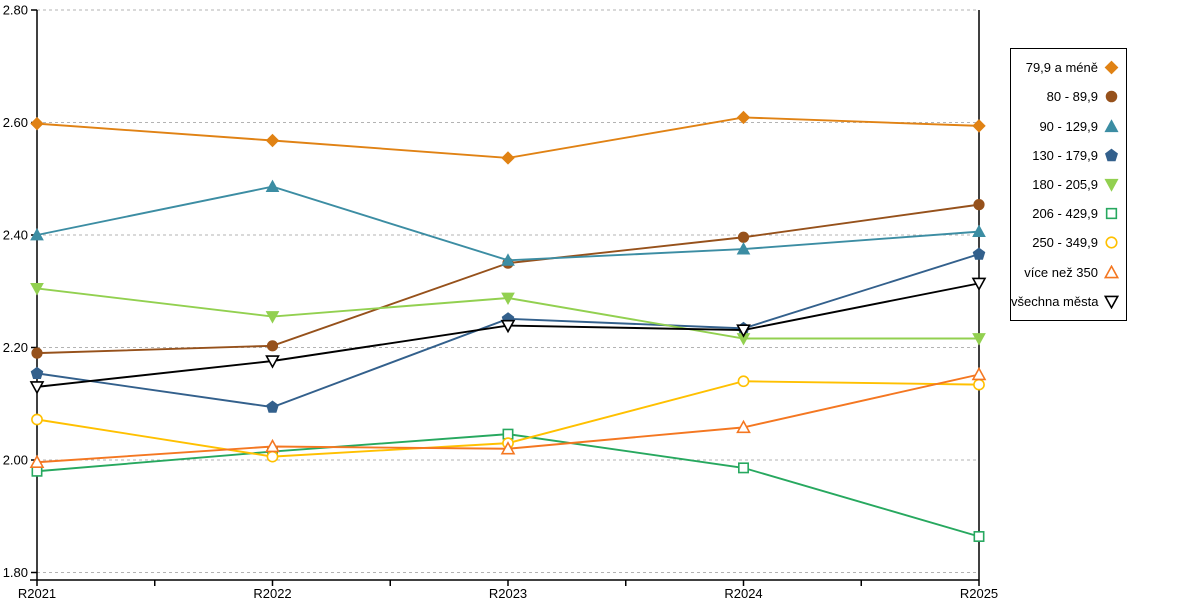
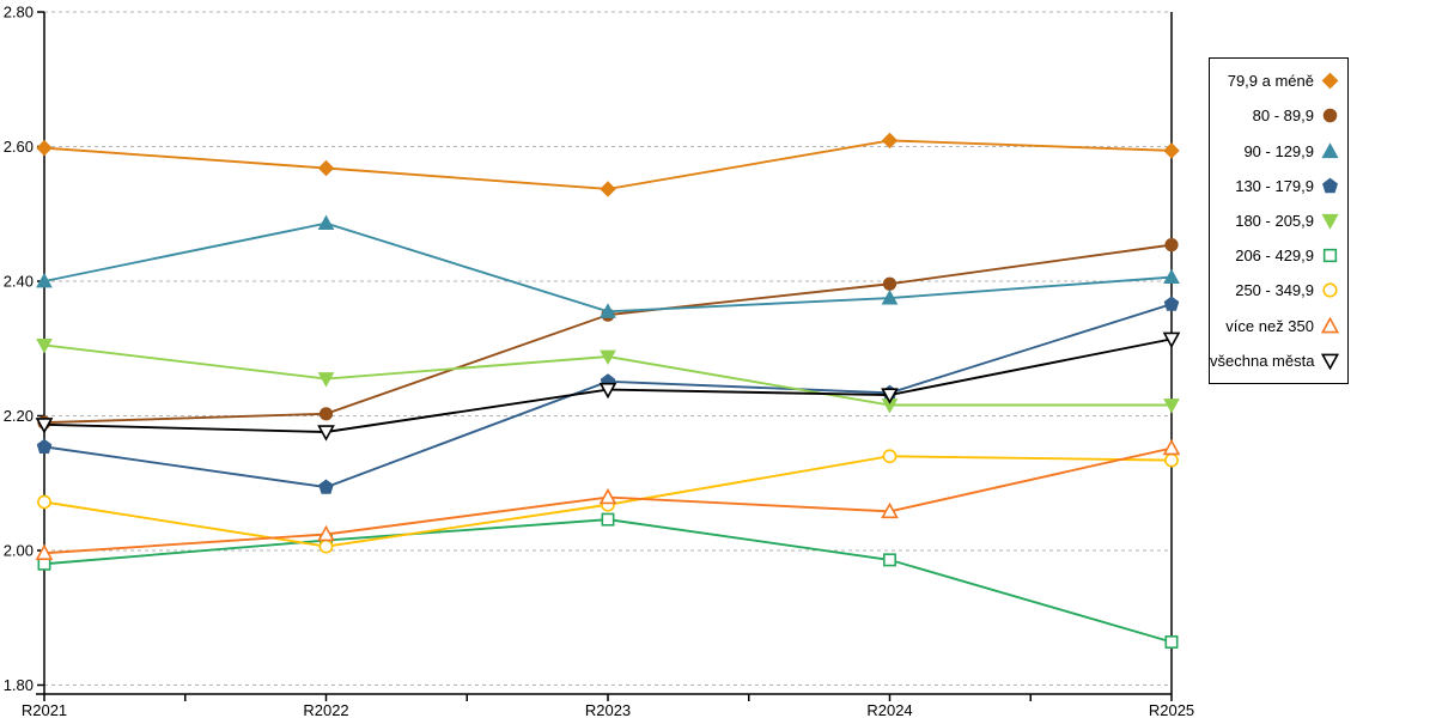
všechna města/R2021: 2.13 -> 2.19
250 - 349,9/R2023: 2.03 -> 2.07
více než 350/R2023: 2.02 -> 2.08
